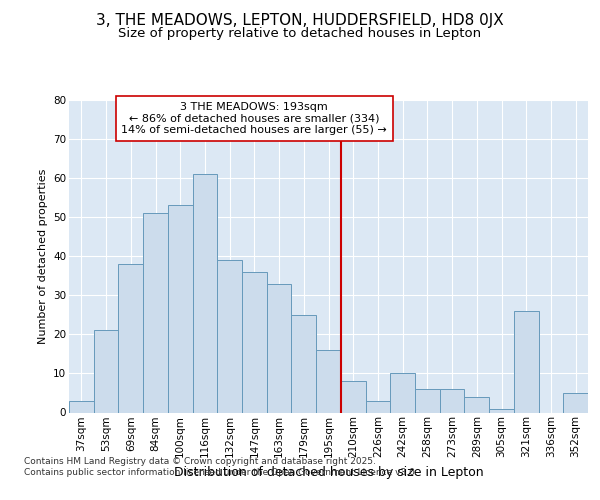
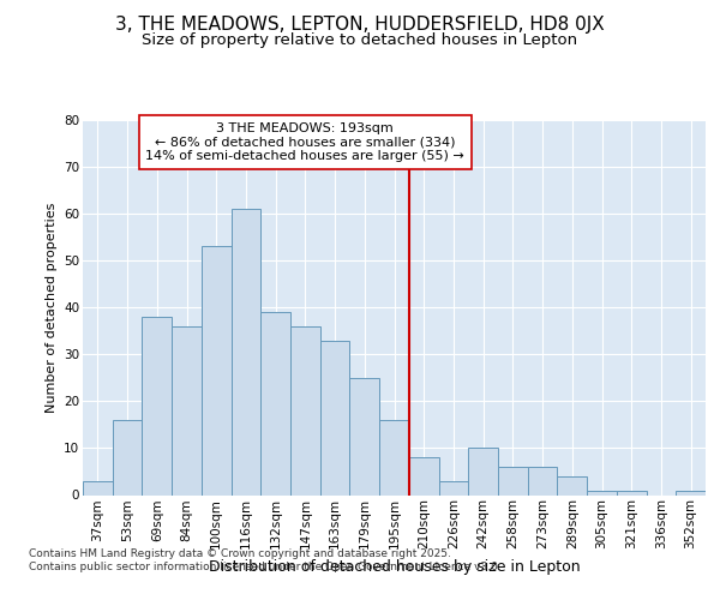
53sqm: 21 -> 16
84sqm: 51 -> 36
321sqm: 26 -> 1
352sqm: 5 -> 1
